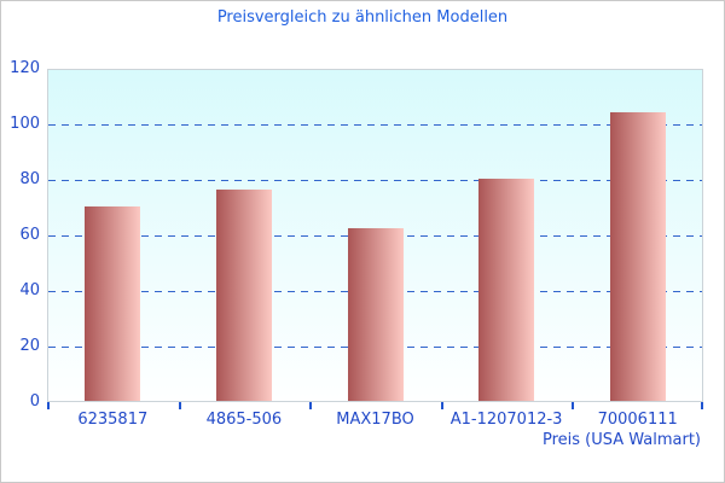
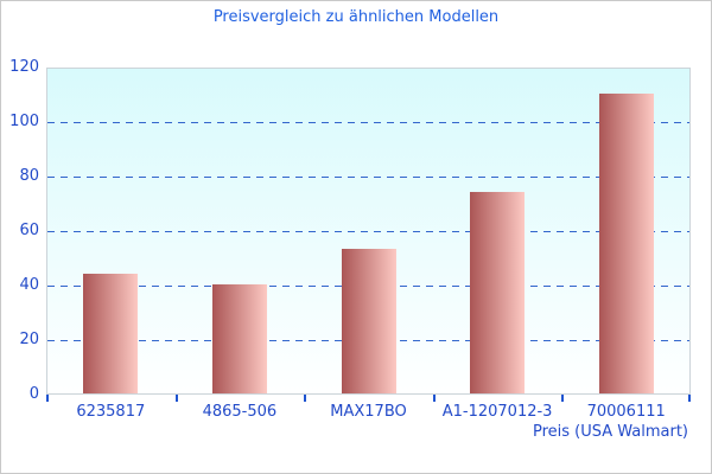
6235817: 70 -> 44
4865-506: 76 -> 40
MAX17BO: 62 -> 53
A1-1207012-3: 80 -> 74
70006111: 104 -> 110
